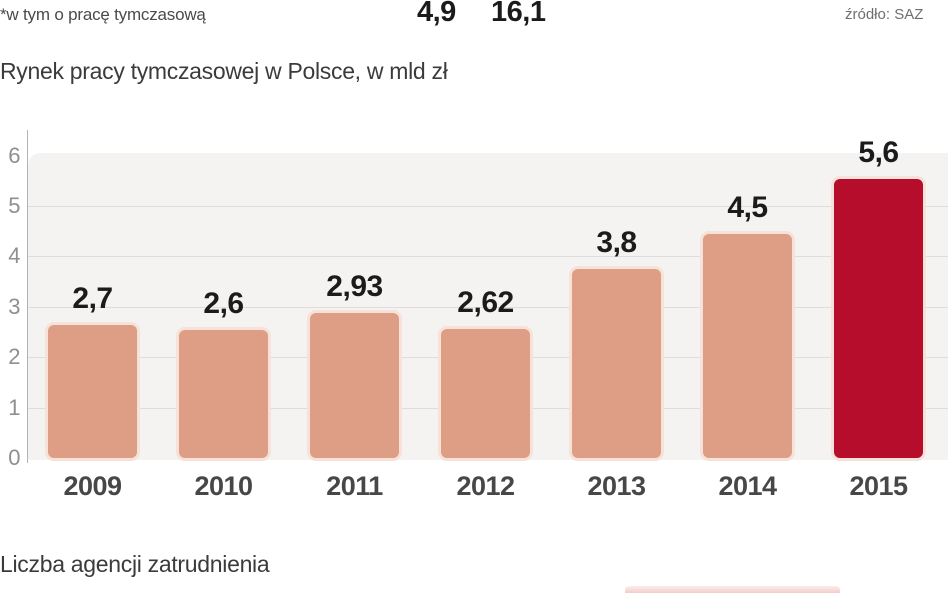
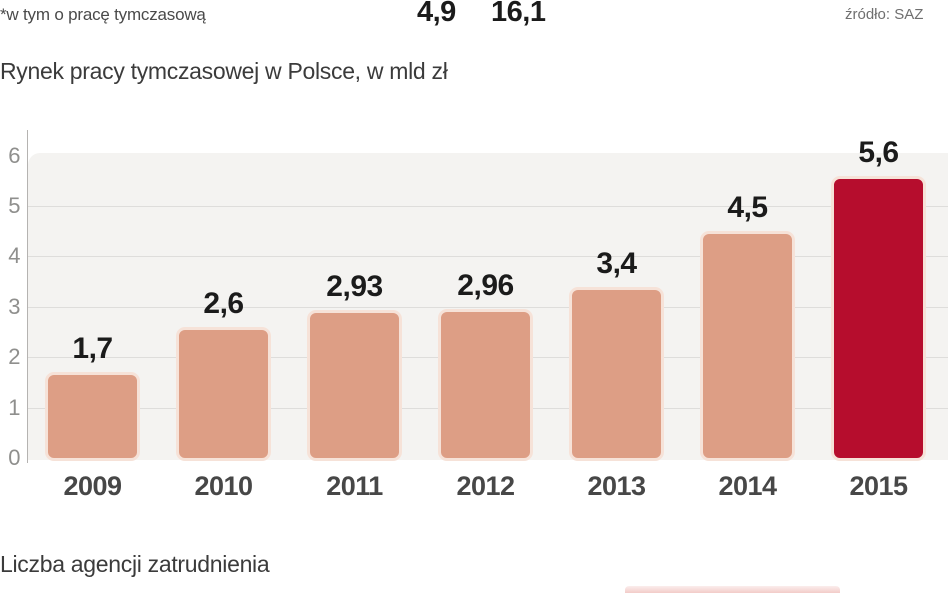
2009: 2,7 -> 1,7
2012: 2,62 -> 2,96
2013: 3,8 -> 3,4
